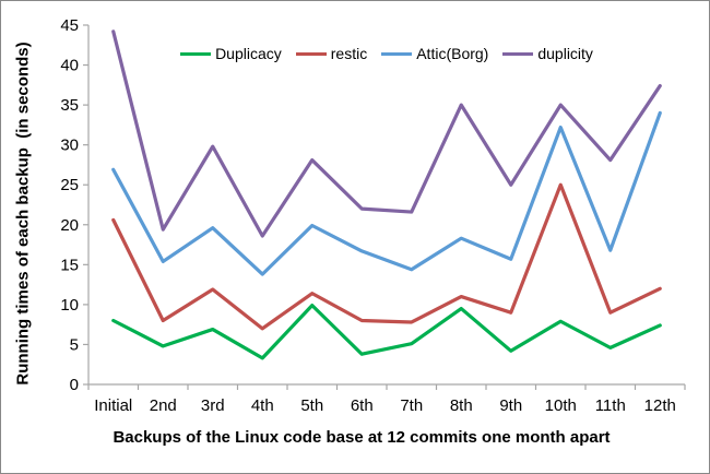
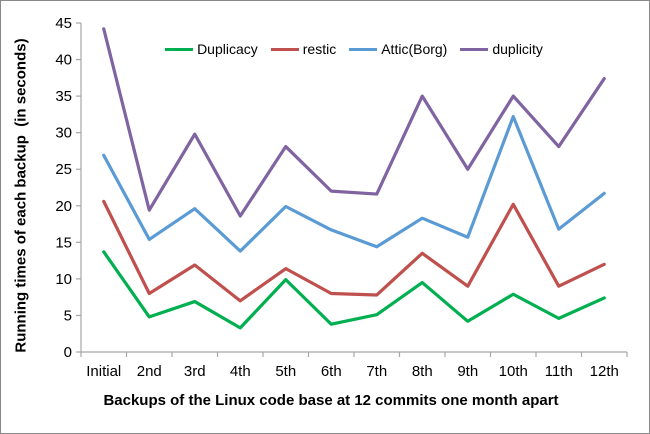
Duplicacy/Initial: 8 -> 14
restic/8th: 11 -> 14
restic/10th: 25 -> 20
Attic(Borg)/12th: 34 -> 22
